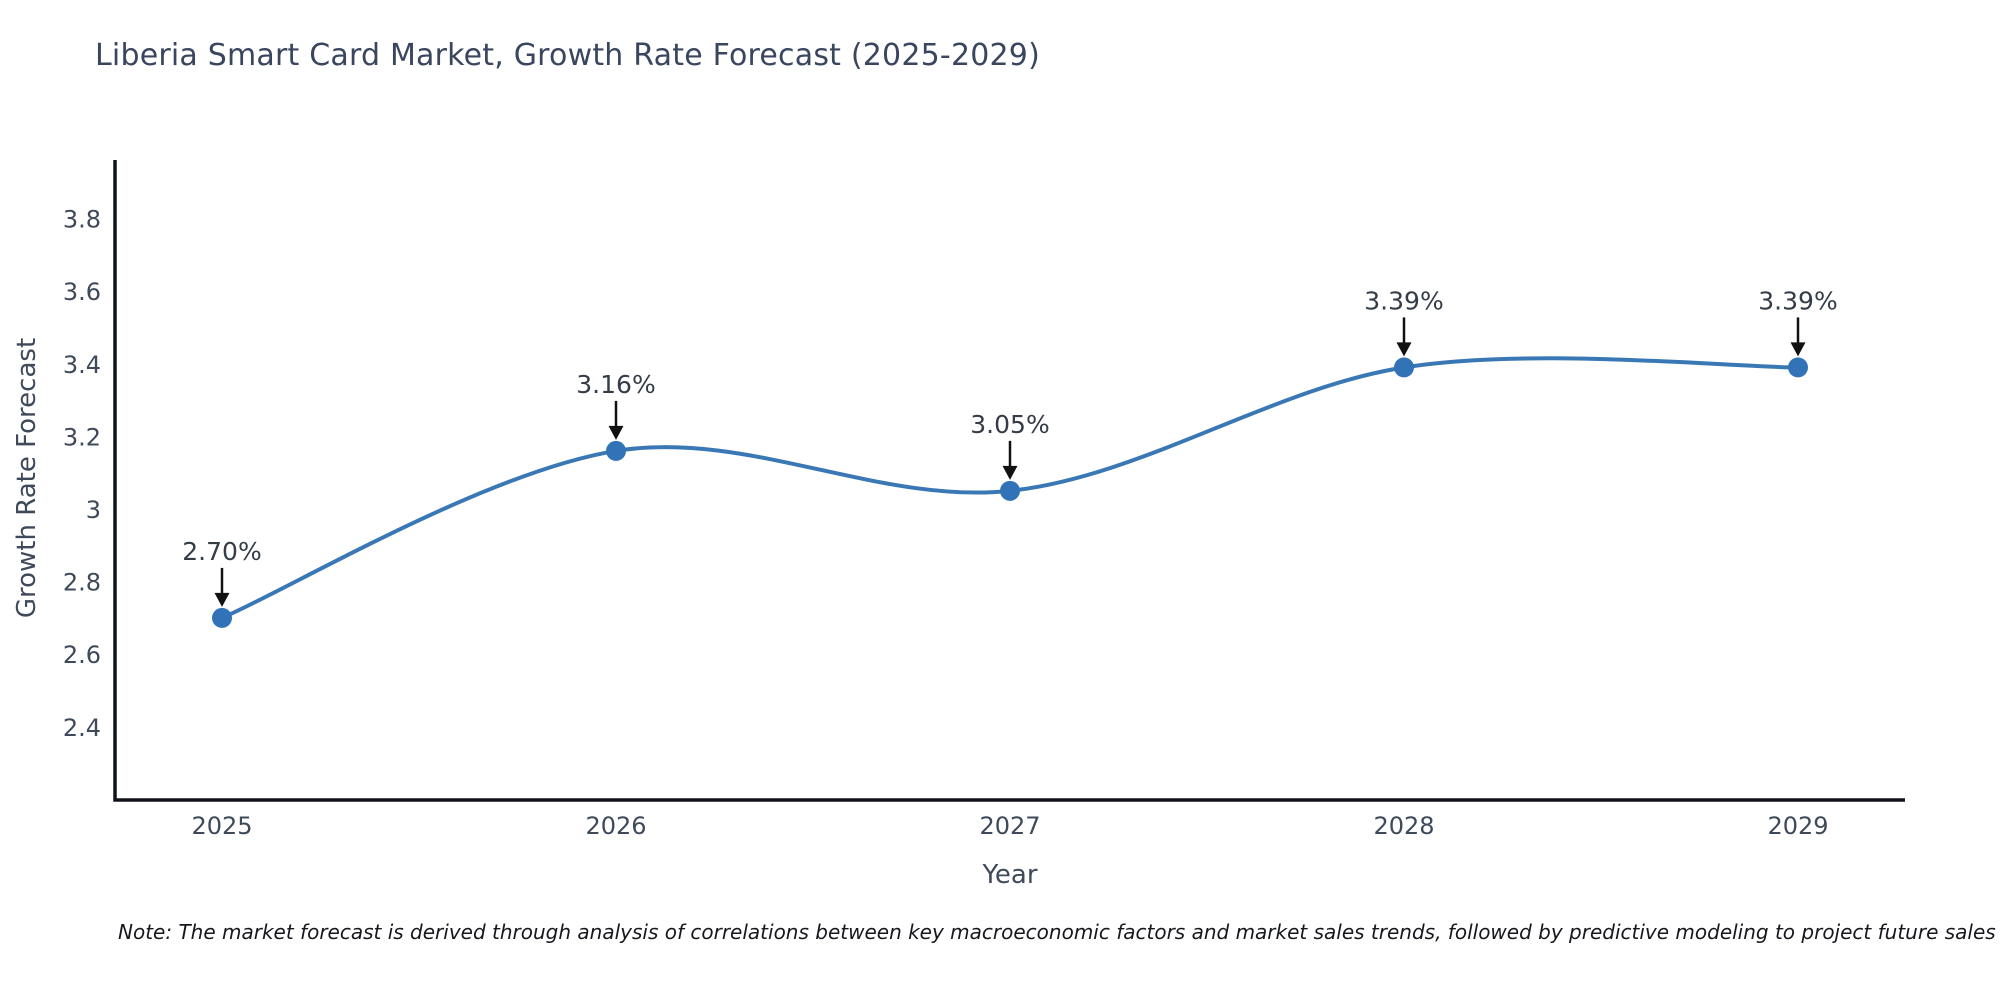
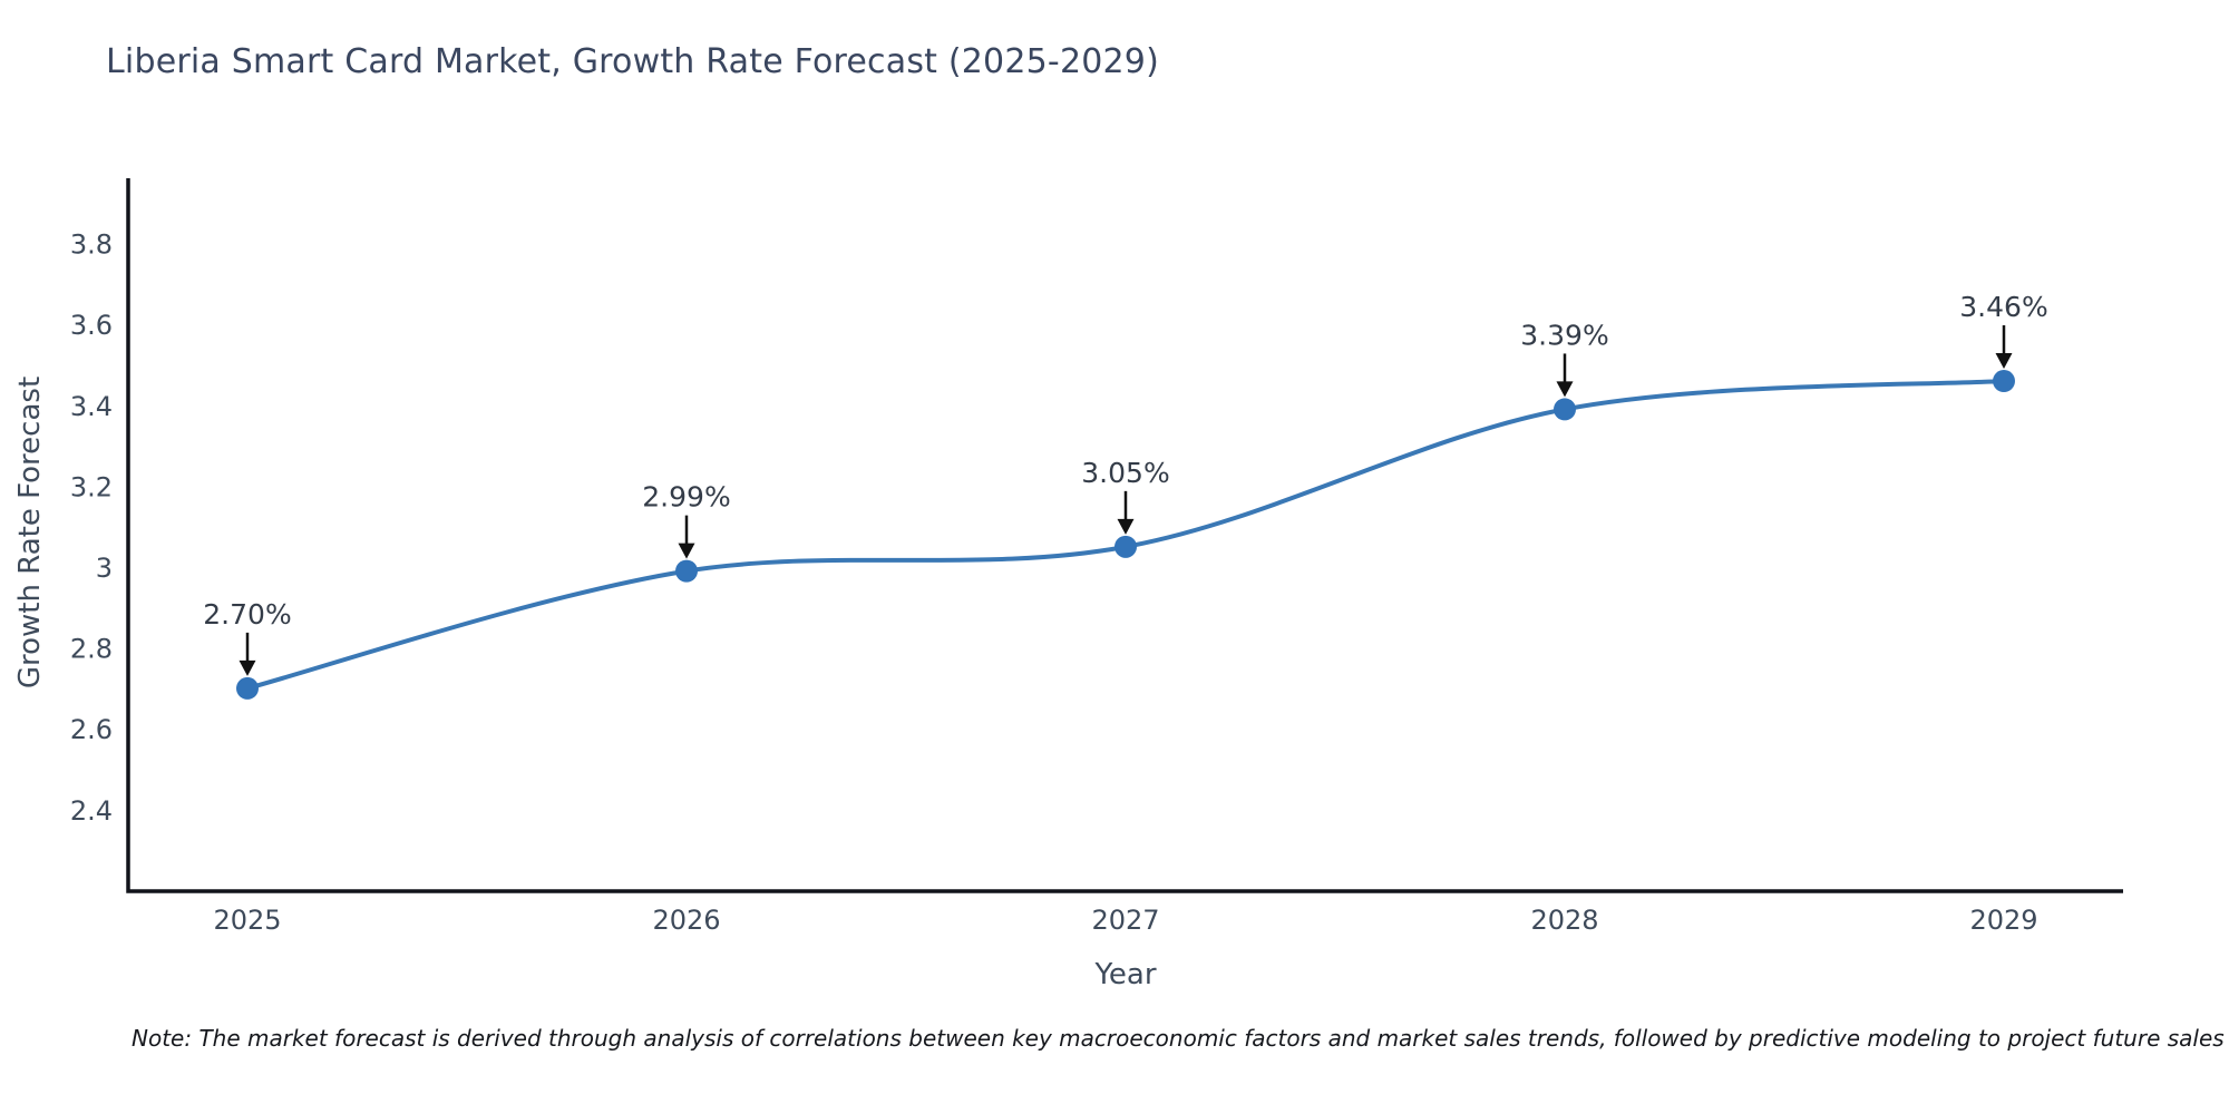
2026: 3.16% -> 2.99%
2029: 3.39% -> 3.46%
